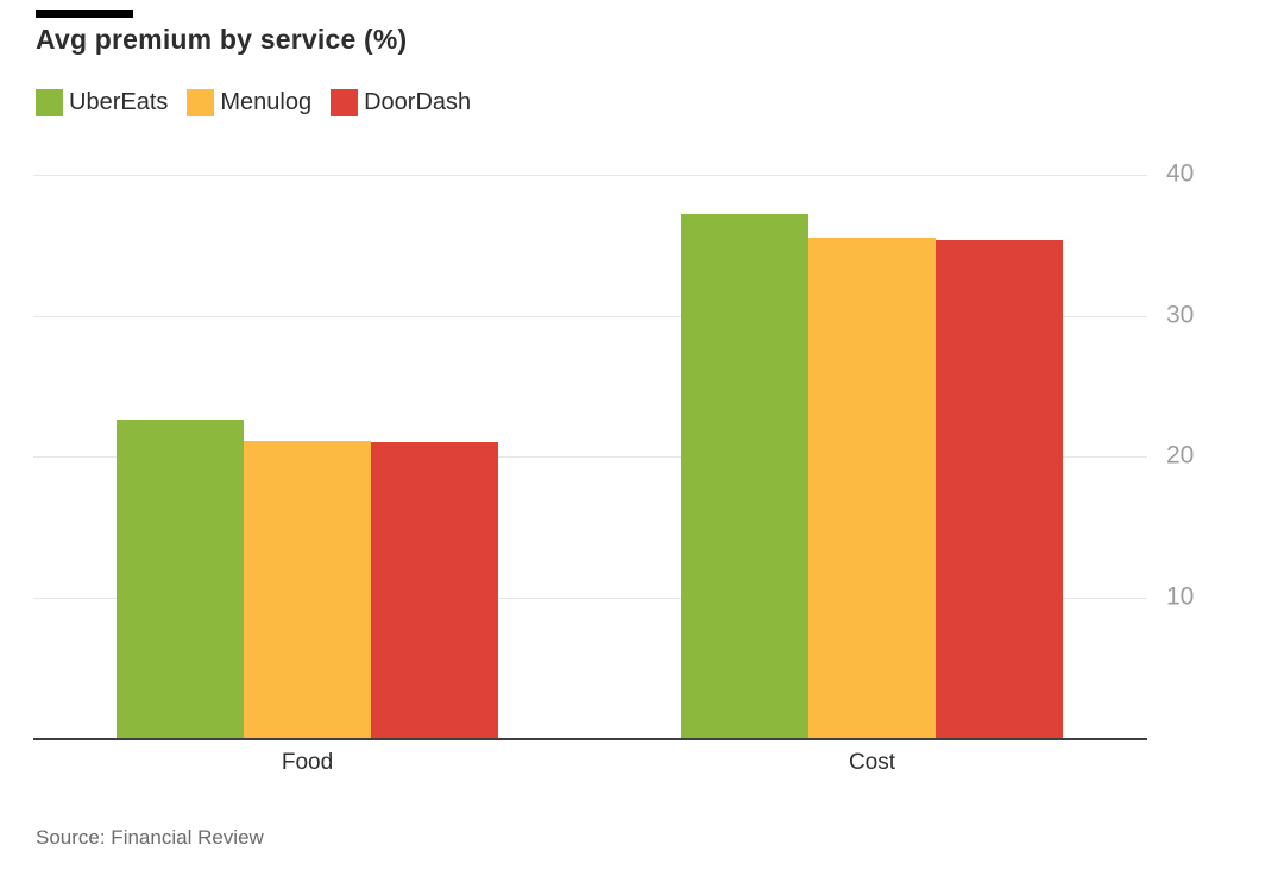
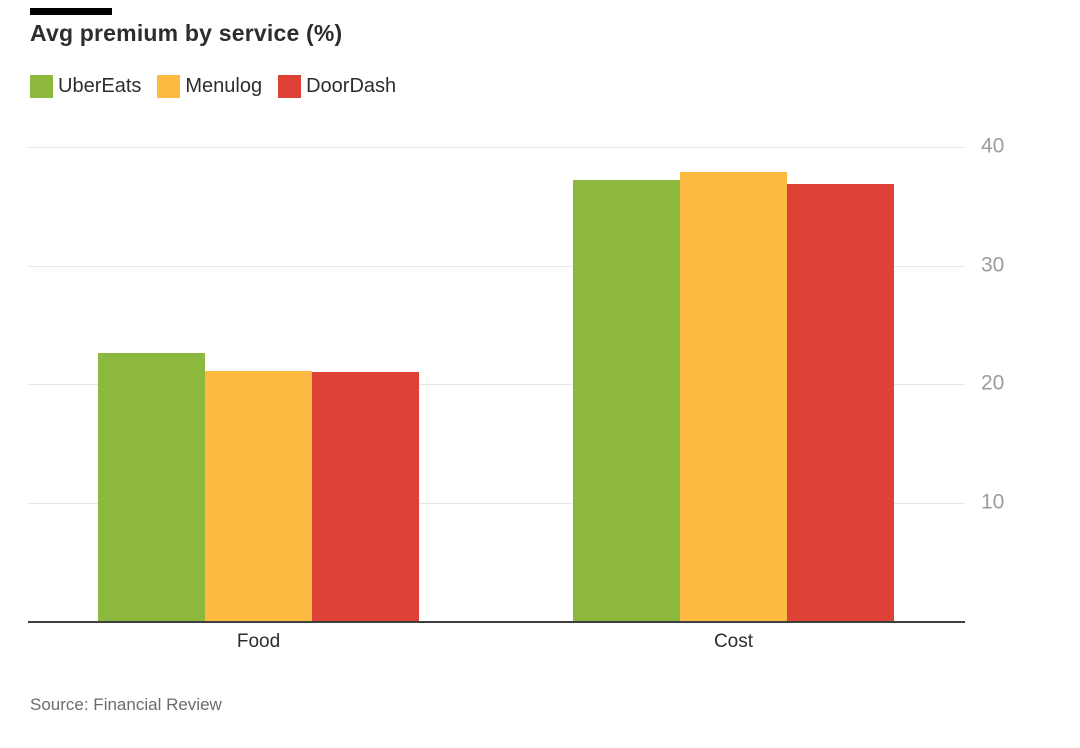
Menulog/Cost: 35.5 -> 37.9
DoorDash/Cost: 35.4 -> 36.9
